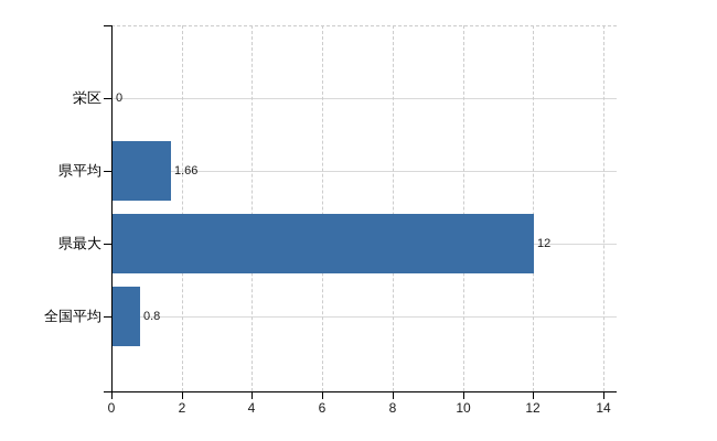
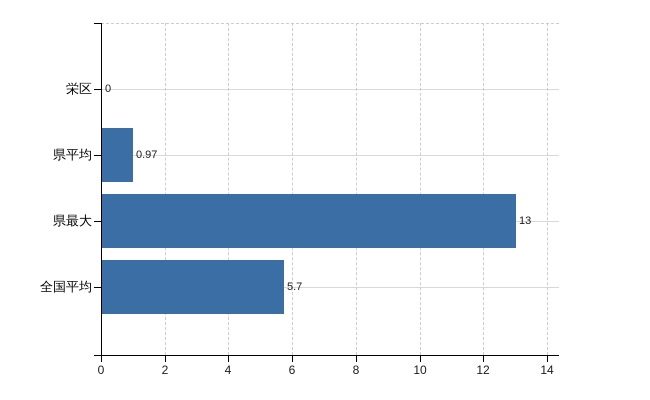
県平均: 1.66 -> 0.97
県最大: 12 -> 13
全国平均: 0.8 -> 5.7
